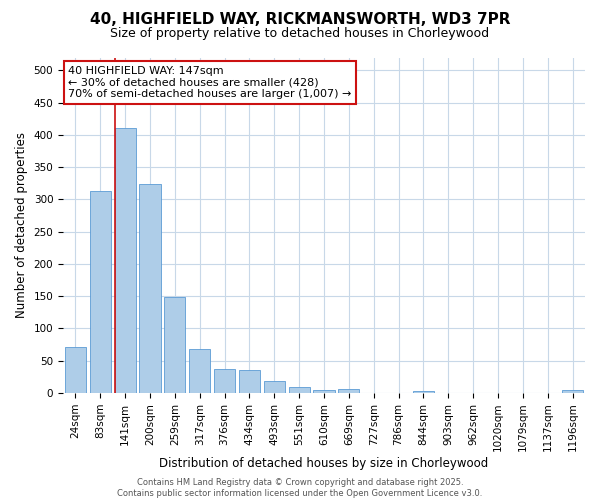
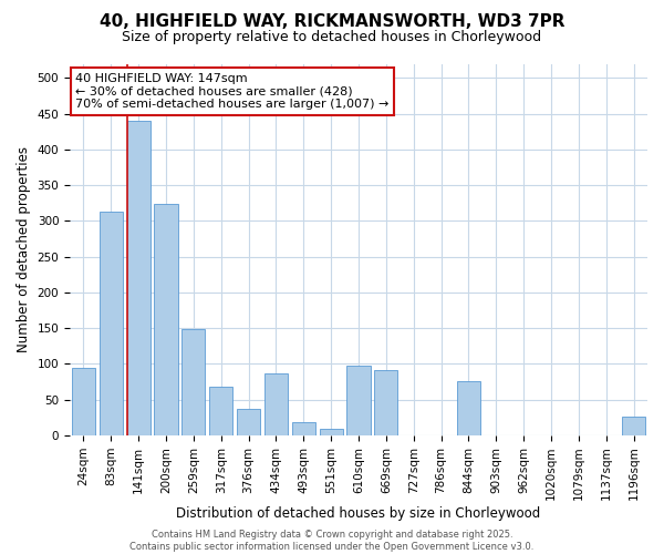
24sqm: 72 -> 94
141sqm: 410 -> 440
434sqm: 35 -> 86
610sqm: 5 -> 98
669sqm: 6 -> 92
844sqm: 3 -> 76
1196sqm: 4 -> 26
